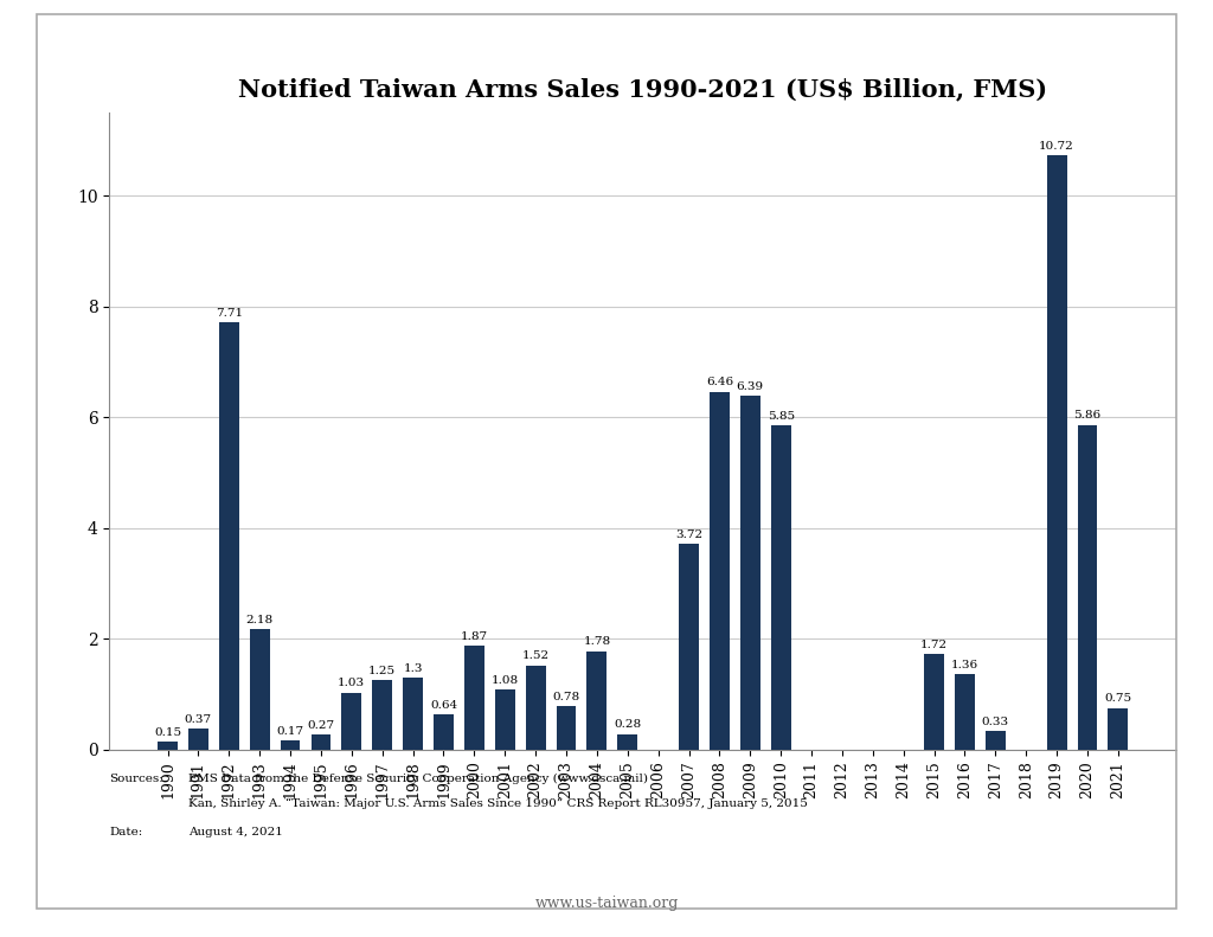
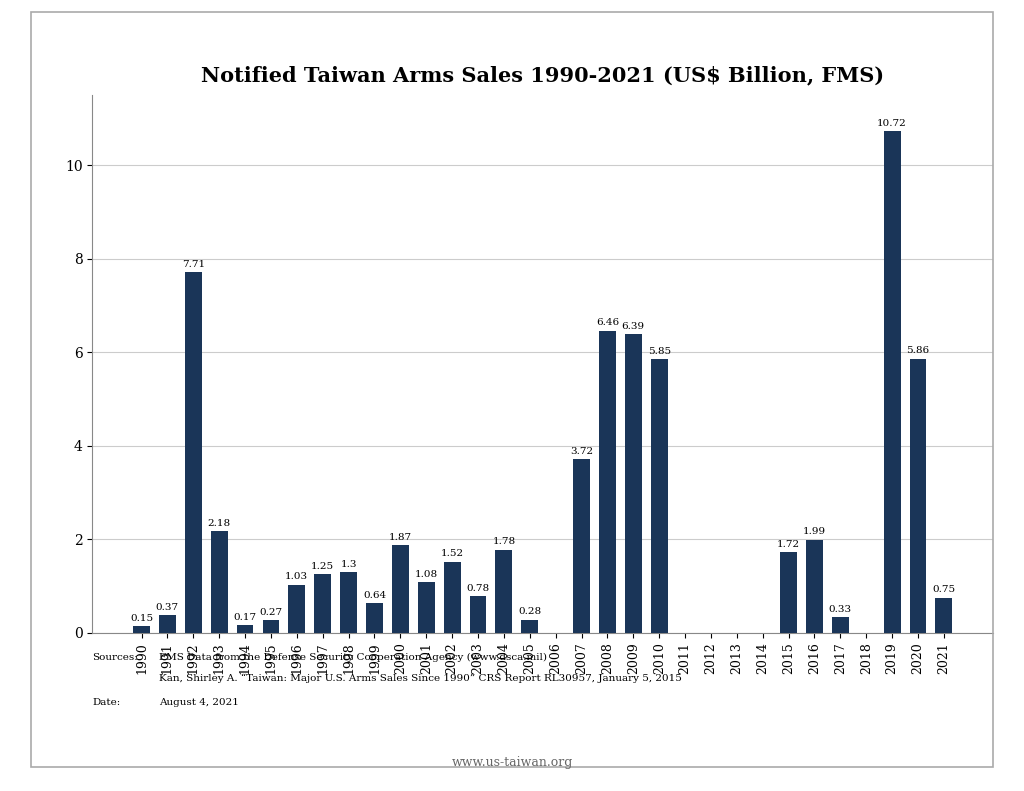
2016: 1.36 -> 1.99
